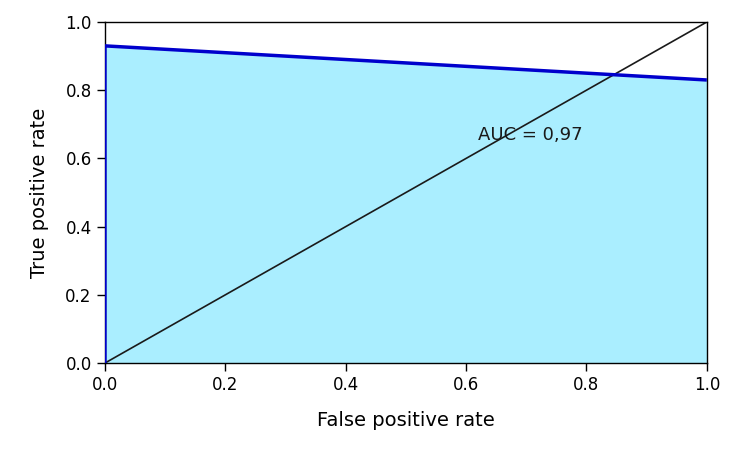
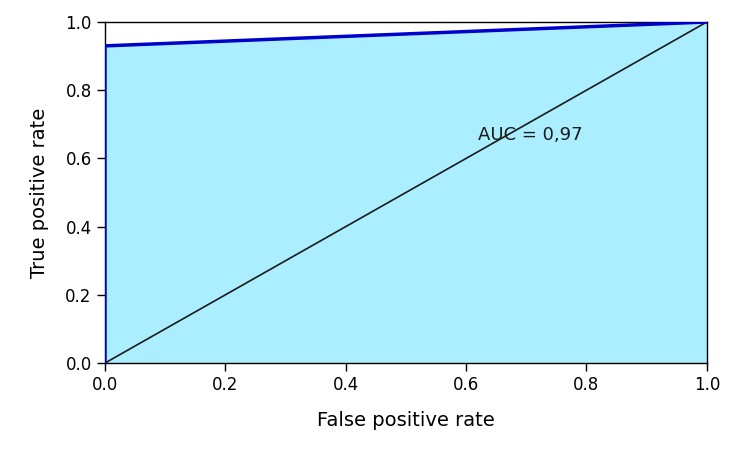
1.0: 0.83 -> 1.00
